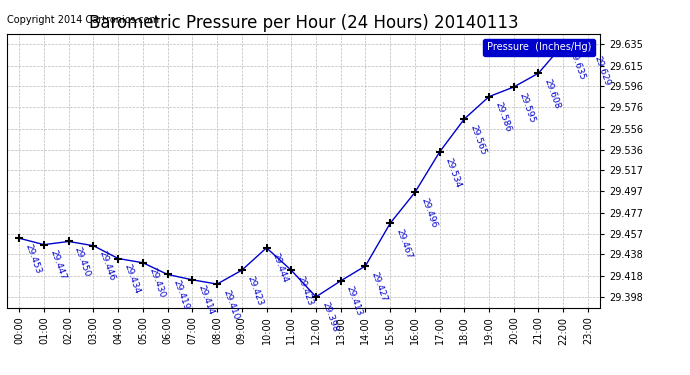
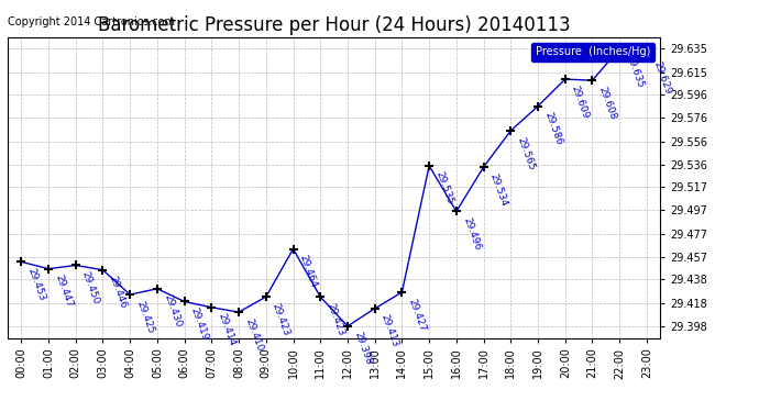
04:00: 29.434 -> 29.425
10:00: 29.444 -> 29.464
15:00: 29.467 -> 29.535
20:00: 29.595 -> 29.609
